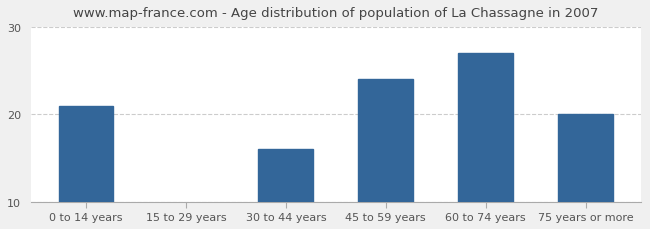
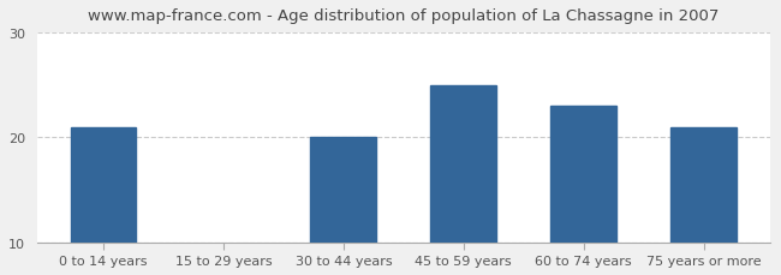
30 to 44 years: 16 -> 20
45 to 59 years: 24 -> 25
60 to 74 years: 27 -> 23
75 years or more: 20 -> 21
